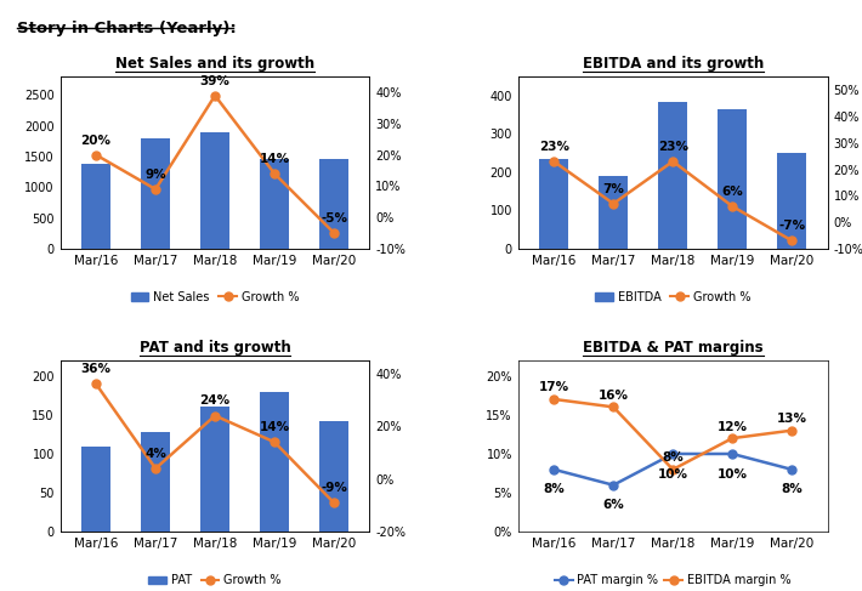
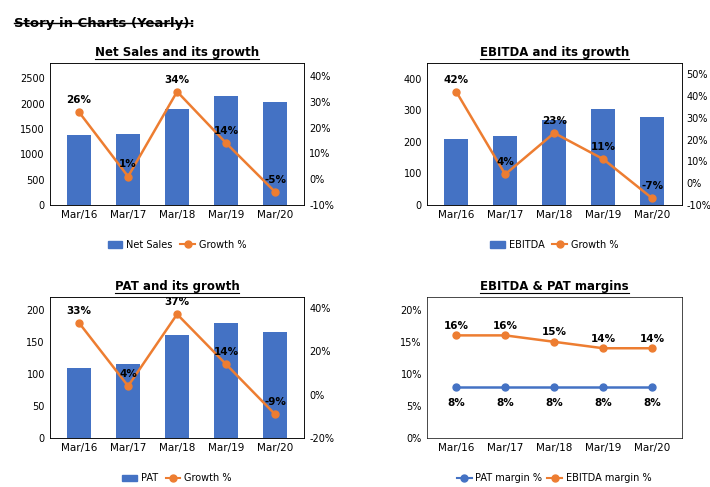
Net Sales and its growth/Growth %/Mar/16: 20% -> 26%
Net Sales and its growth/Net Sales/Mar/17: 1800 -> 1410
Net Sales and its growth/Growth %/Mar/17: 9% -> 1%
Net Sales and its growth/Growth %/Mar/18: 39% -> 34%
Net Sales and its growth/Net Sales/Mar/19: 1460 -> 2150
Net Sales and its growth/Net Sales/Mar/20: 1460 -> 2030
EBITDA and its growth/EBITDA/Mar/16: 235 -> 210
EBITDA and its growth/Growth %/Mar/16: 23% -> 42%
EBITDA and its growth/EBITDA/Mar/17: 190 -> 220
EBITDA and its growth/Growth %/Mar/17: 7% -> 4%
EBITDA and its growth/EBITDA/Mar/18: 385 -> 270
EBITDA and its growth/EBITDA/Mar/19: 365 -> 305
EBITDA and its growth/Growth %/Mar/19: 6% -> 11%
EBITDA and its growth/EBITDA/Mar/20: 250 -> 280
PAT and its growth/Growth %/Mar/16: 36% -> 33%
PAT and its growth/PAT/Mar/17: 128 -> 115
PAT and its growth/Growth %/Mar/18: 24% -> 37%
PAT and its growth/PAT/Mar/20: 142 -> 165
EBITDA & PAT margins/EBITDA margin %/Mar/16: 17% -> 16%
EBITDA & PAT margins/PAT margin %/Mar/17: 6% -> 8%
EBITDA & PAT margins/PAT margin %/Mar/18: 10% -> 8%
EBITDA & PAT margins/EBITDA margin %/Mar/18: 8% -> 15%
EBITDA & PAT margins/PAT margin %/Mar/19: 10% -> 8%
EBITDA & PAT margins/EBITDA margin %/Mar/19: 12% -> 14%
EBITDA & PAT margins/EBITDA margin %/Mar/20: 13% -> 14%
